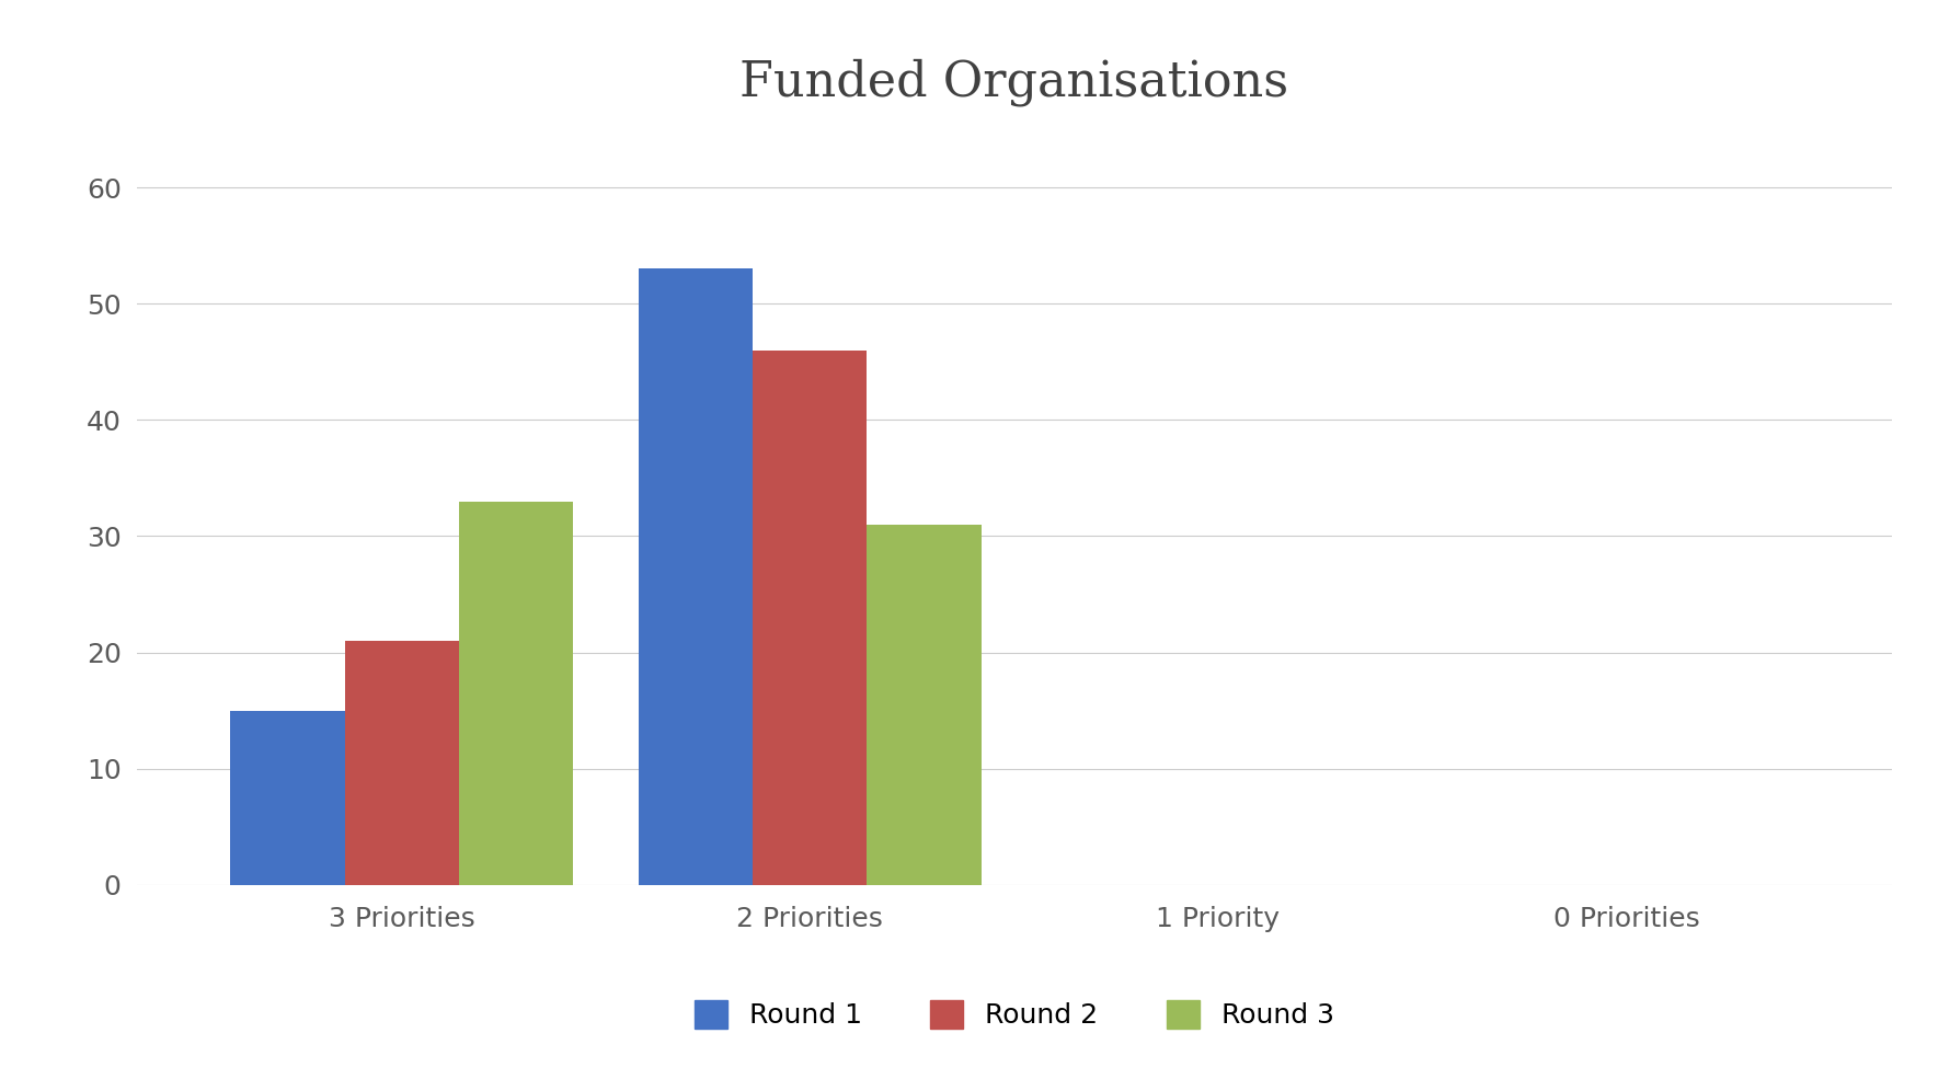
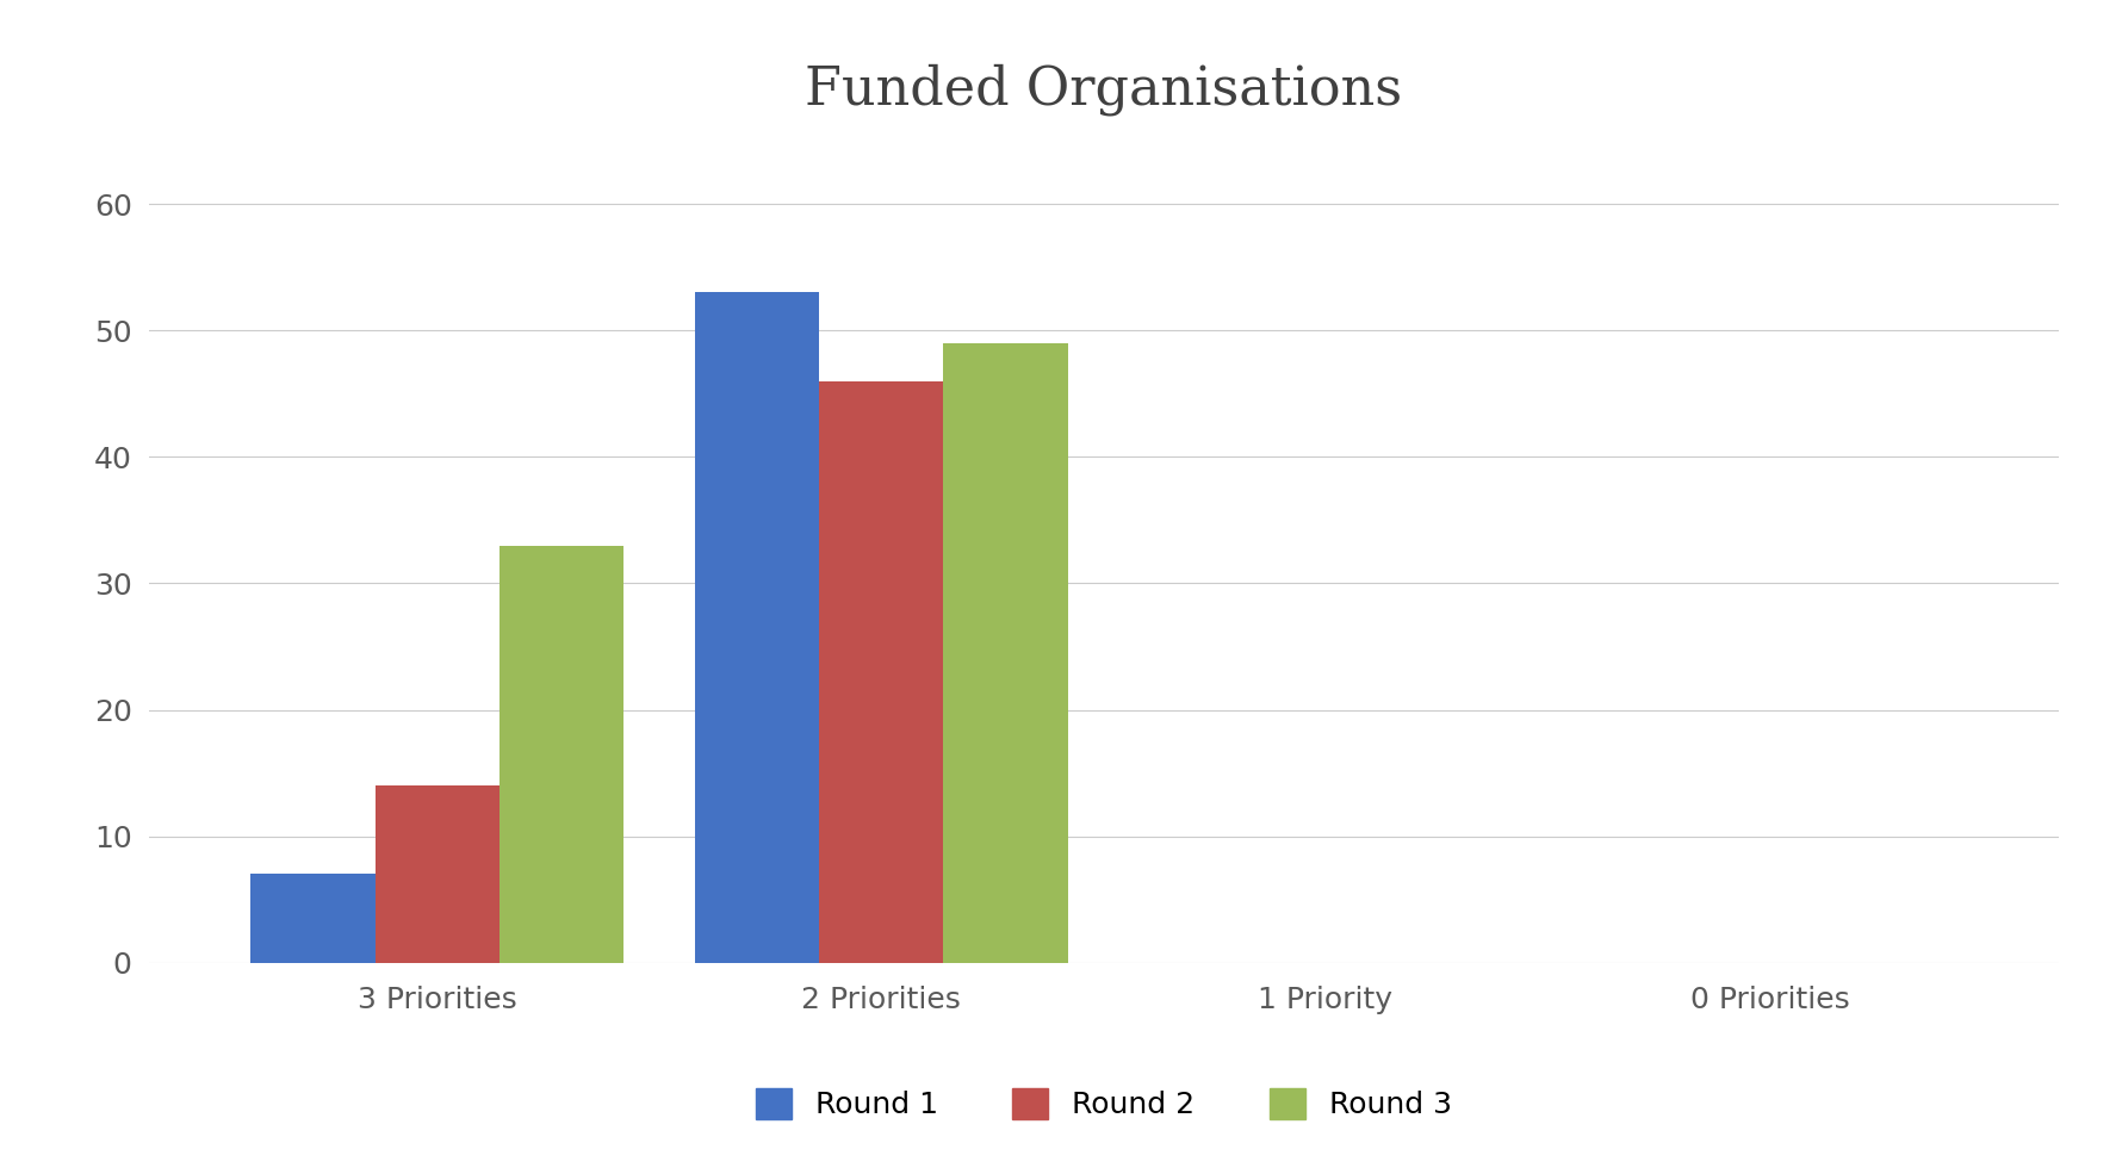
Round 1/3 Priorities: 15 -> 7
Round 2/3 Priorities: 21 -> 14
Round 3/2 Priorities: 31 -> 49
